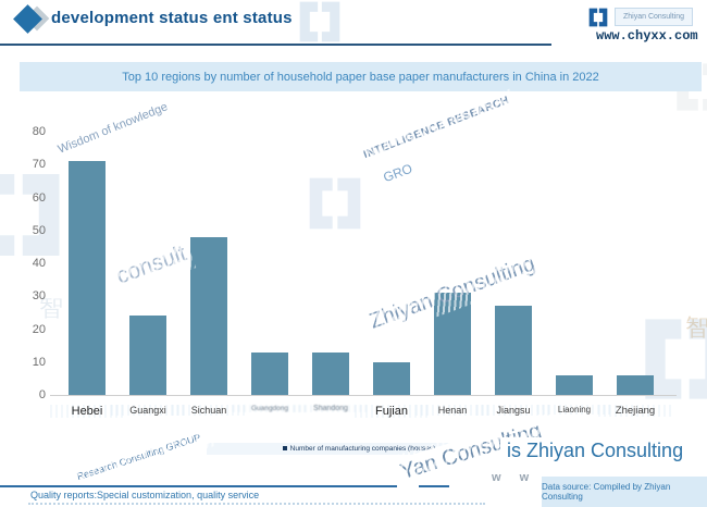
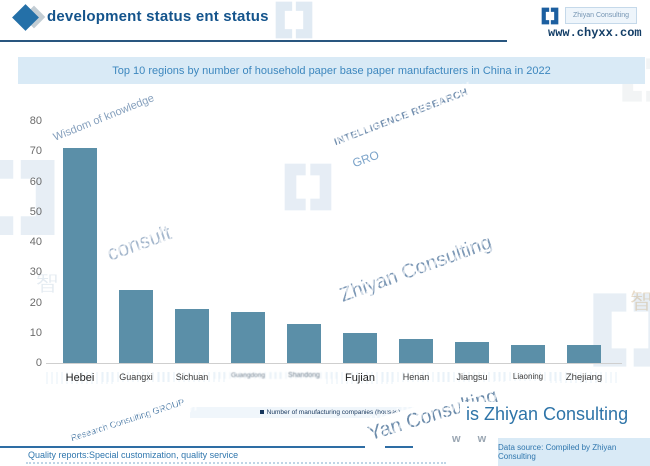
Sichuan: 48 -> 18
Guangdong: 13 -> 17
Henan: 31 -> 8
Jiangsu: 27 -> 7
